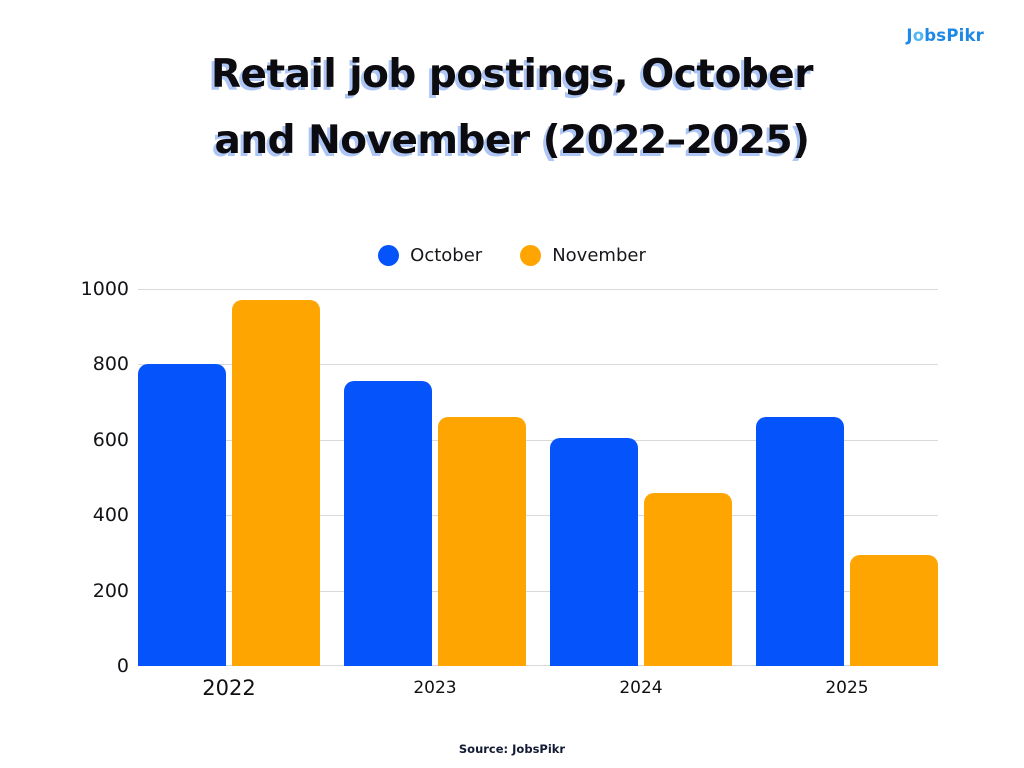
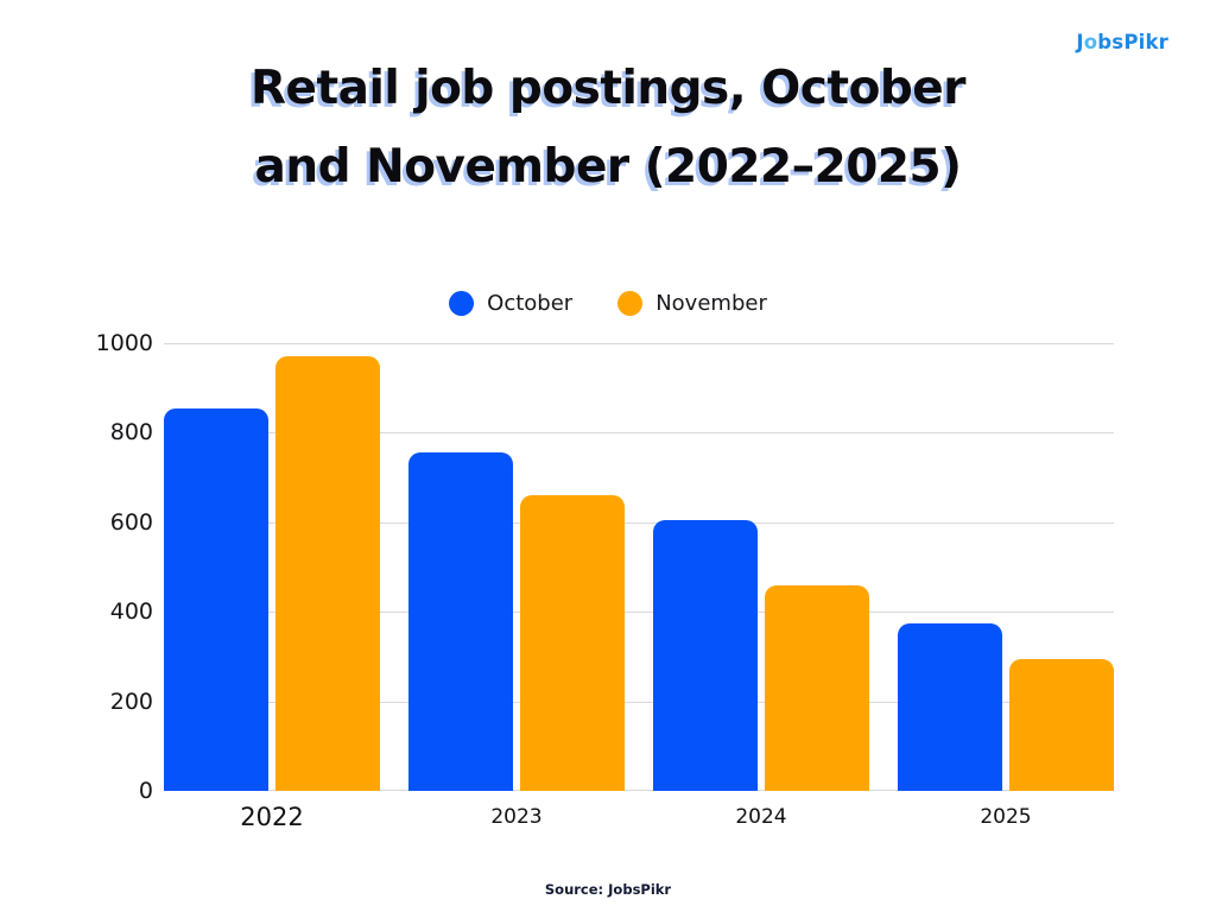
October/2022: 800 -> 860
October/2025: 660 -> 380
